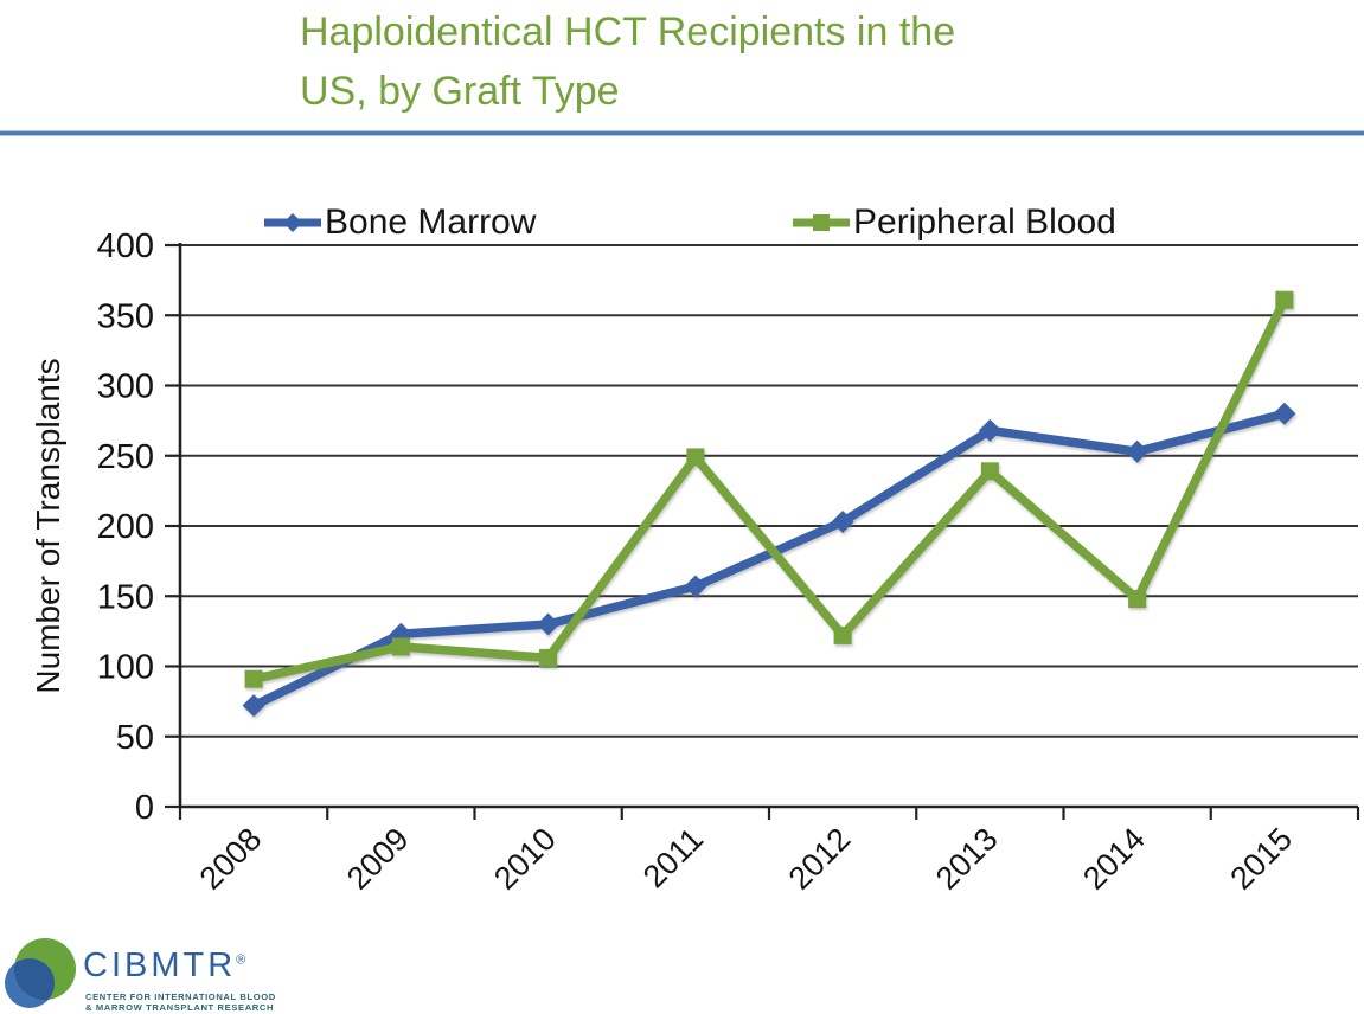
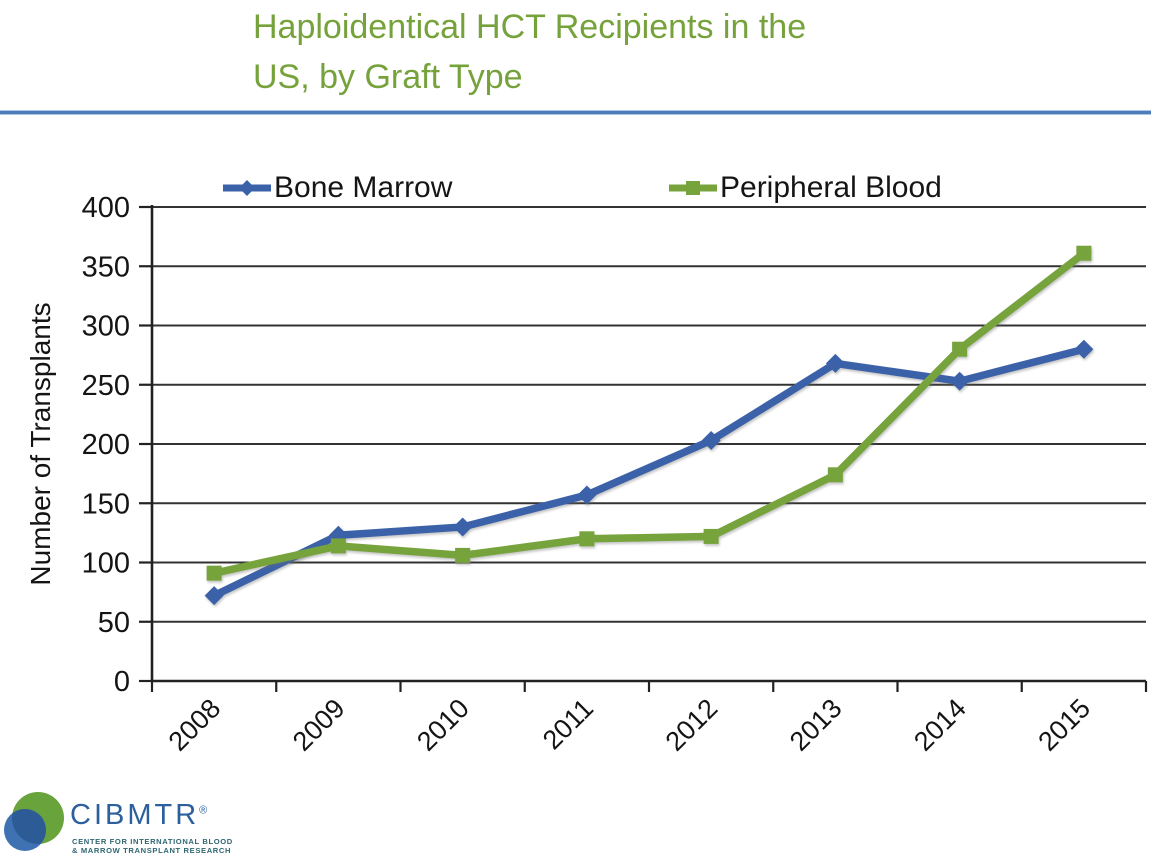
Peripheral Blood/2011: 249 -> 120
Peripheral Blood/2013: 239 -> 174
Peripheral Blood/2014: 148 -> 280
